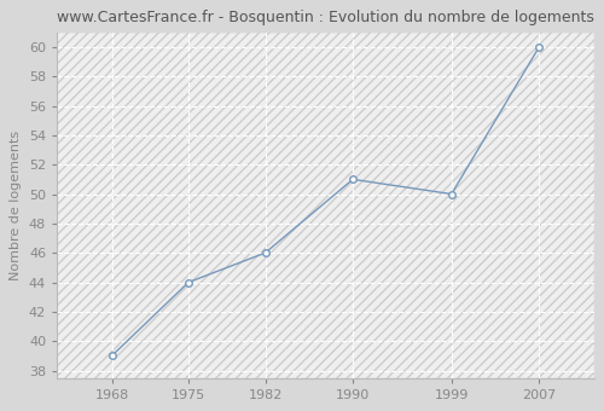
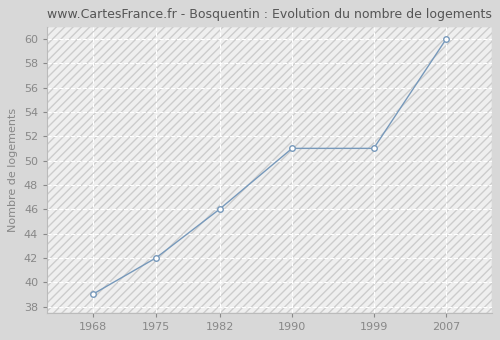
1975: 44 -> 42
1999: 50 -> 51
